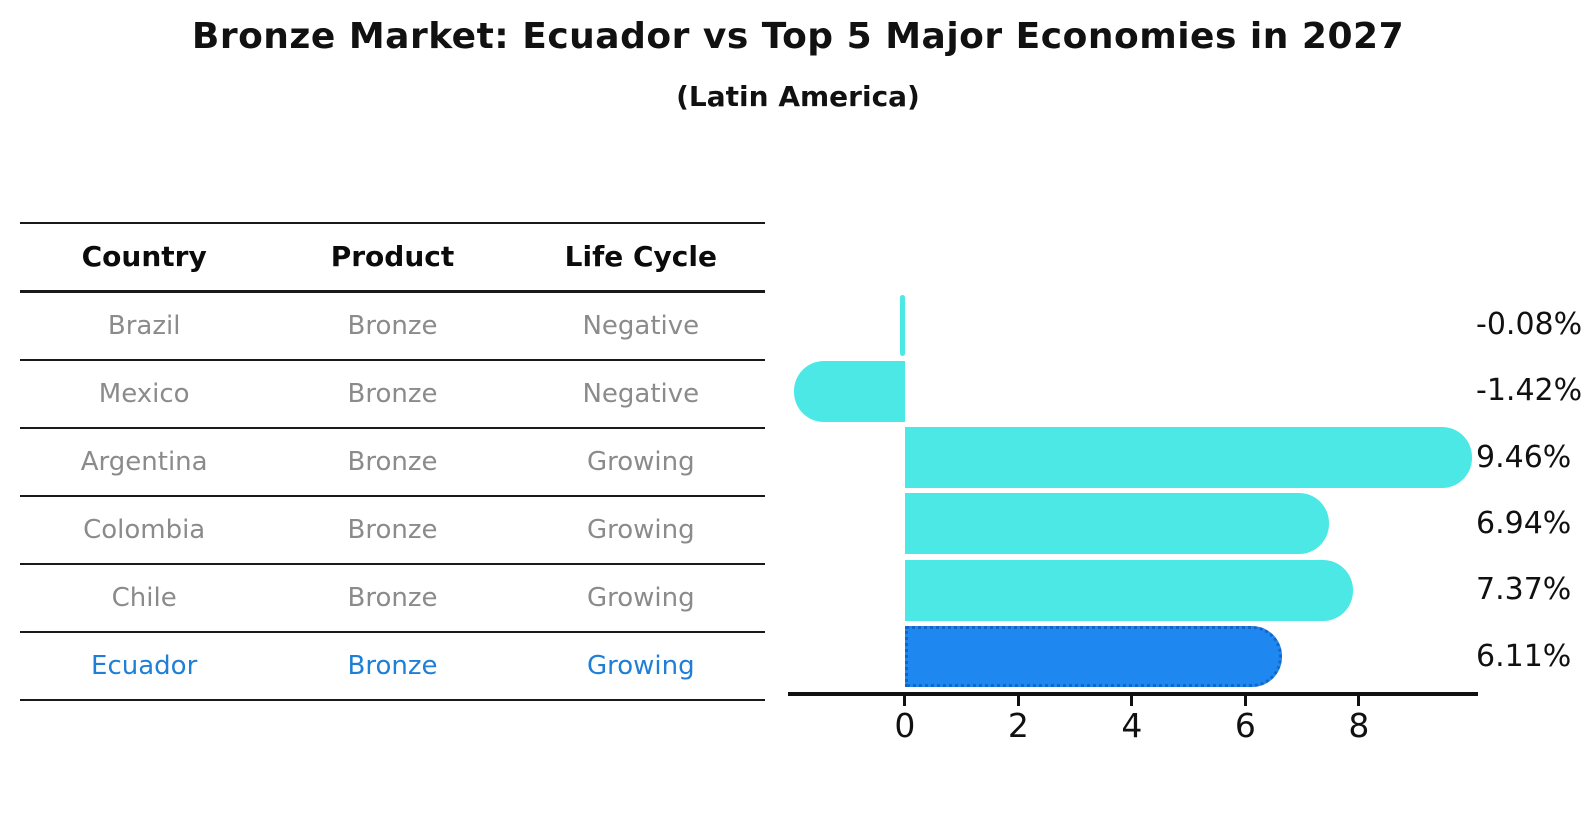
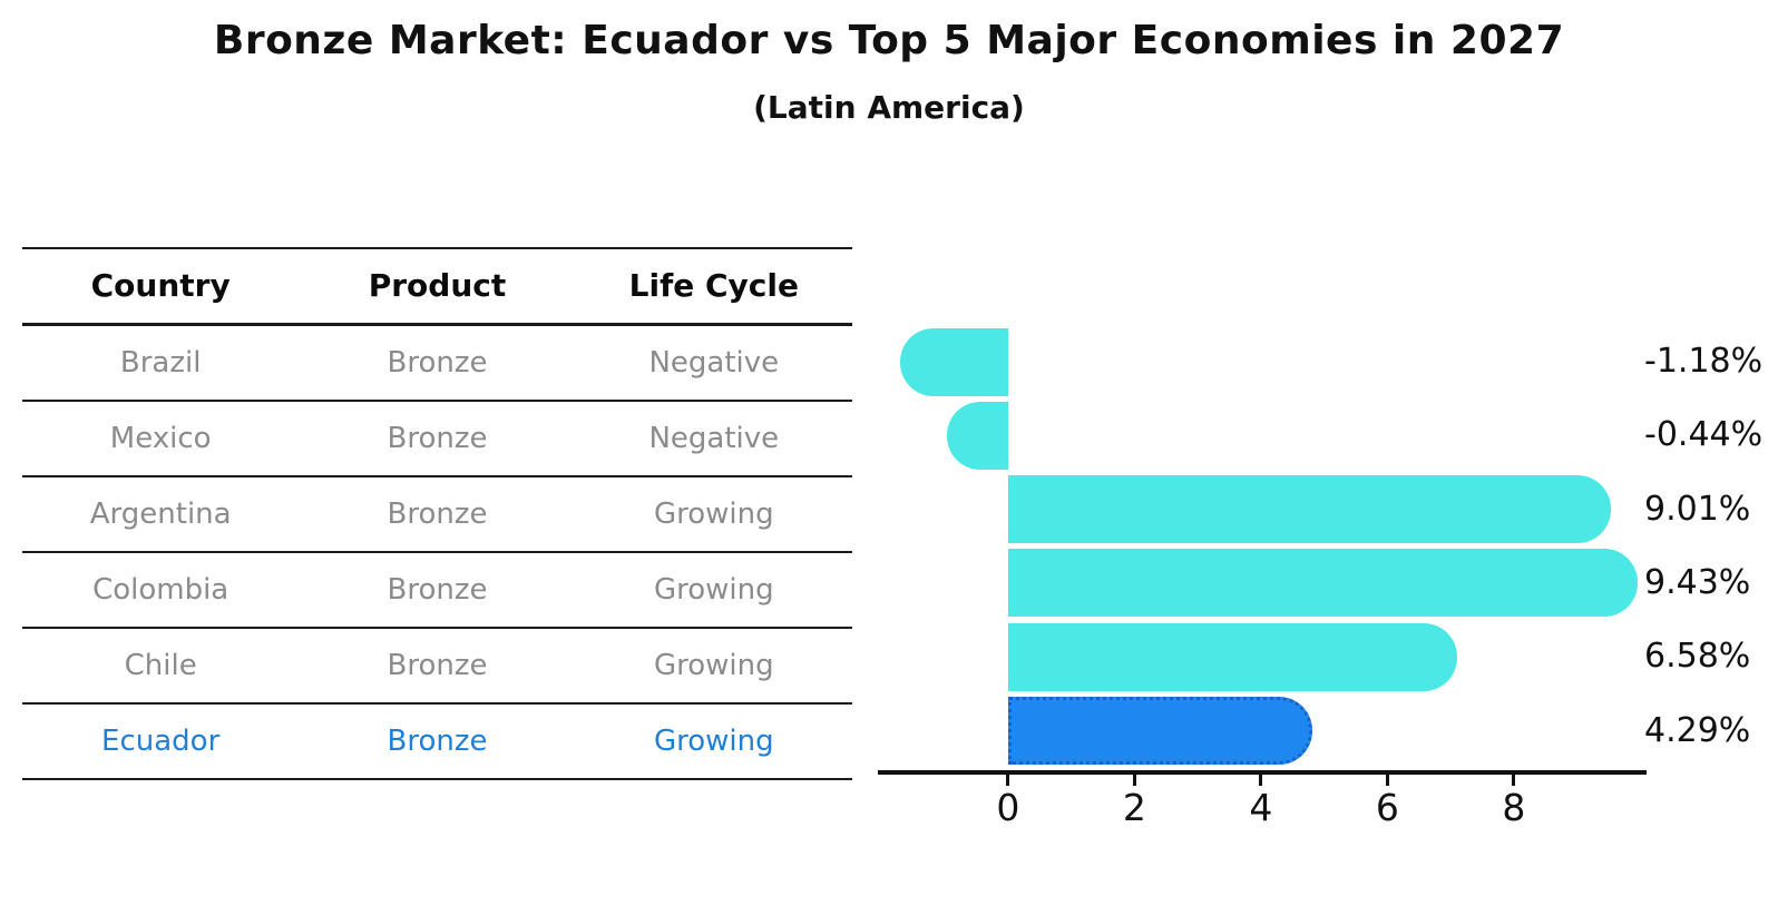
Brazil: -0.08% -> -1.18%
Mexico: -1.42% -> -0.44%
Argentina: 9.46% -> 9.01%
Colombia: 6.94% -> 9.43%
Chile: 7.37% -> 6.58%
Ecuador: 6.11% -> 4.29%
